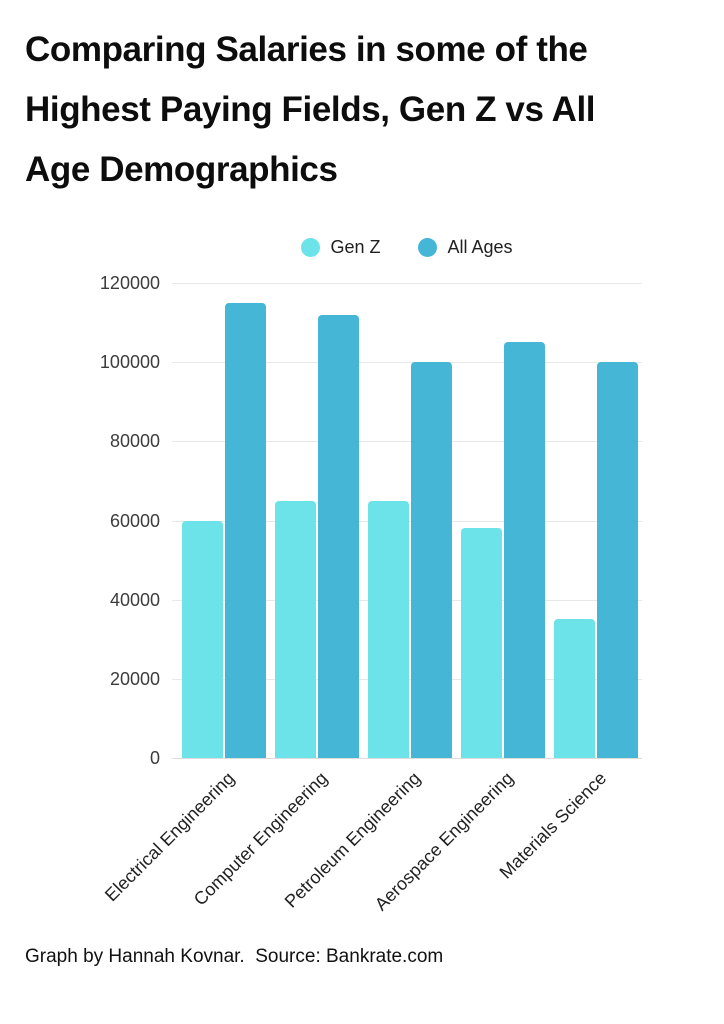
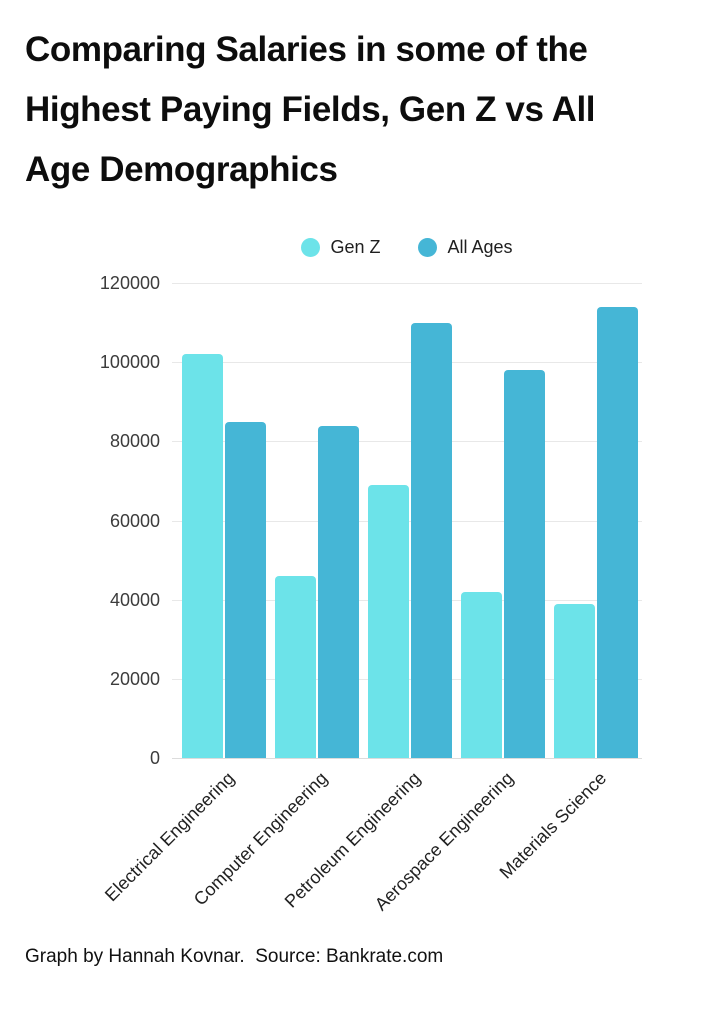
Gen Z/Electrical Engineering: 60000 -> 102000
All Ages/Electrical Engineering: 115000 -> 85000
Gen Z/Computer Engineering: 65000 -> 46000
All Ages/Computer Engineering: 112000 -> 84000
Gen Z/Petroleum Engineering: 65000 -> 69000
All Ages/Petroleum Engineering: 100000 -> 110000
Gen Z/Aerospace Engineering: 58000 -> 42000
All Ages/Aerospace Engineering: 105000 -> 98000
Gen Z/Materials Science: 35000 -> 39000
All Ages/Materials Science: 100000 -> 114000
